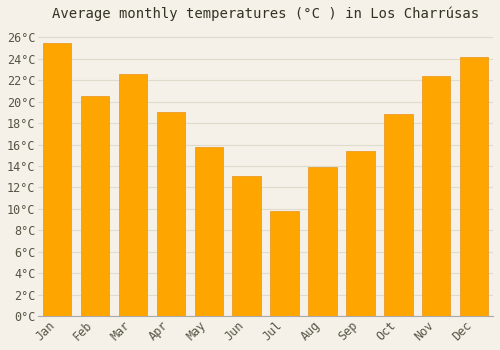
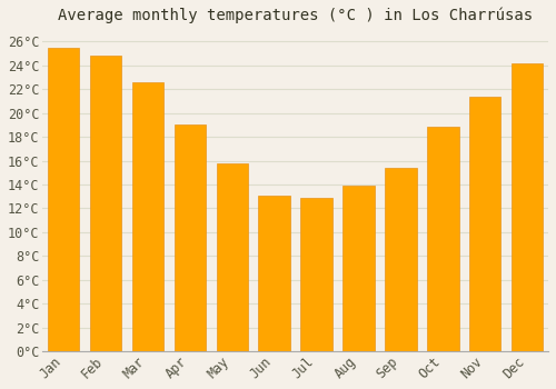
Feb: 20.5°C -> 24.8°C
Jul: 9.8°C -> 12.9°C
Nov: 22.4°C -> 21.4°C
